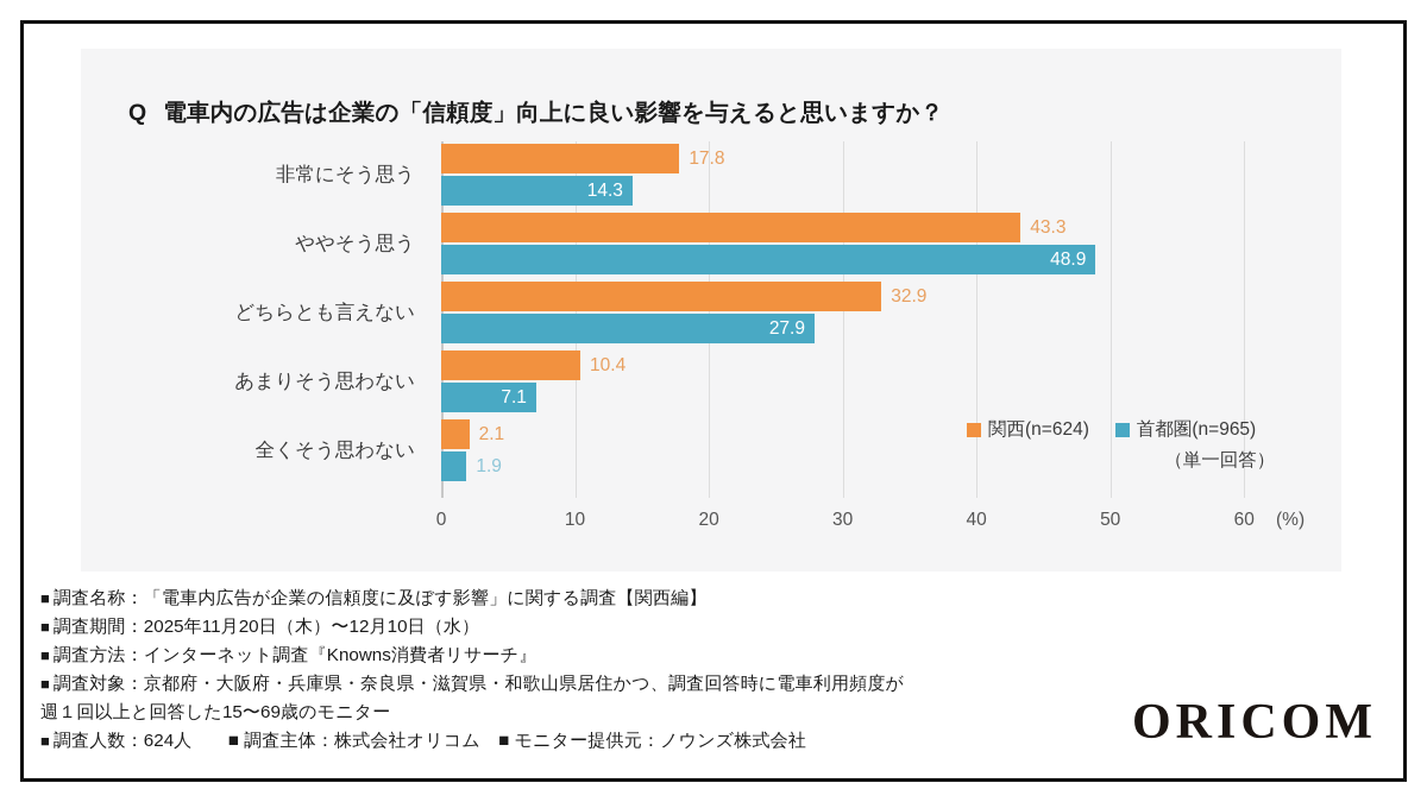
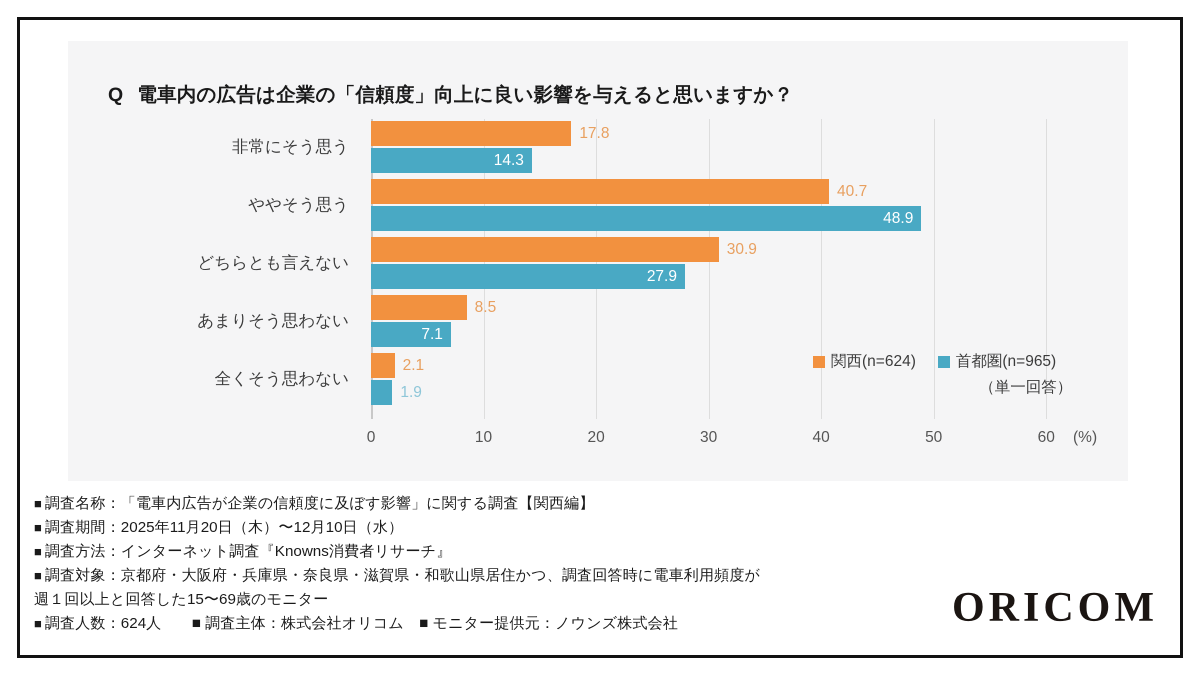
関西(n=624)/ややそう思う: 43.3 -> 40.7
関西(n=624)/どちらとも言えない: 32.9 -> 30.9
関西(n=624)/あまりそう思わない: 10.4 -> 8.5
